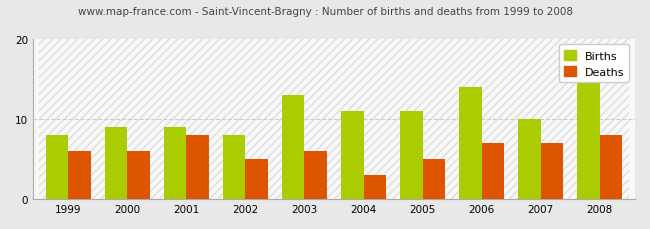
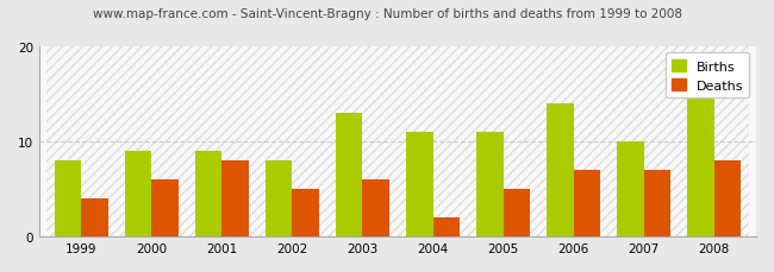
Deaths/1999: 6 -> 4
Deaths/2004: 3 -> 2
